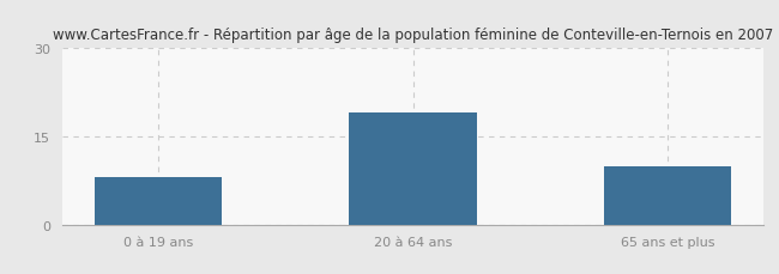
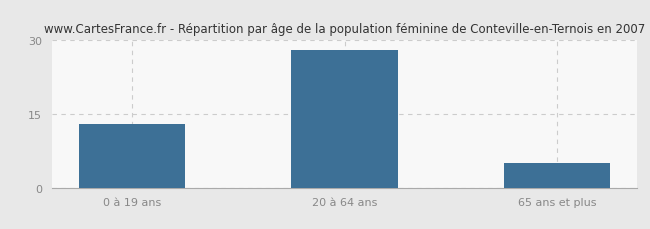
0 à 19 ans: 8 -> 13
20 à 64 ans: 19 -> 28
65 ans et plus: 10 -> 5
